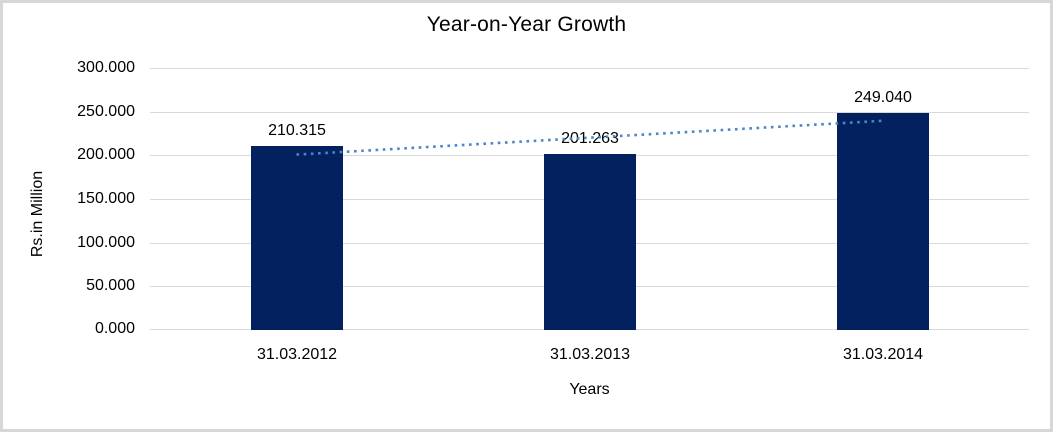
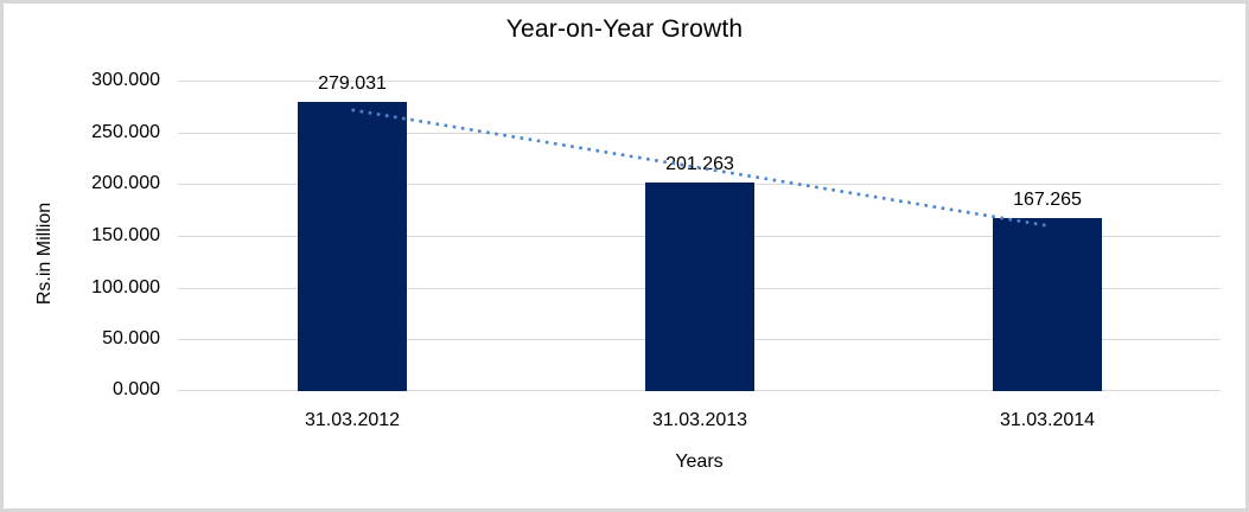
31.03.2012: 210.315 -> 279.031
31.03.2014: 249.040 -> 167.265
